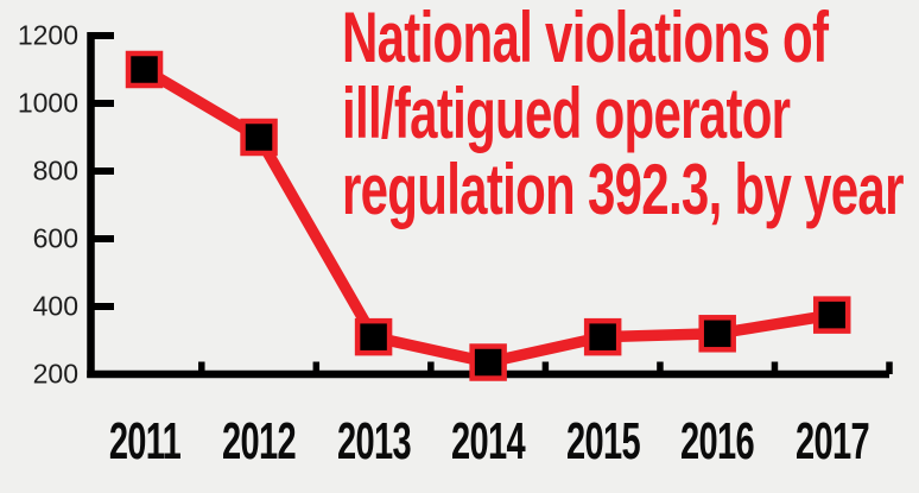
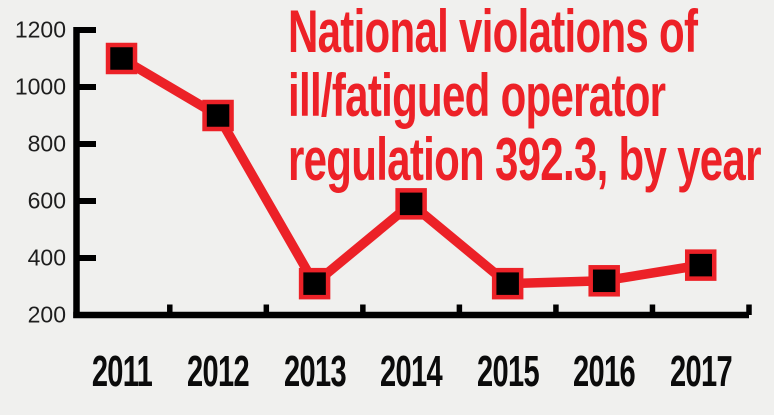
2014: 240 -> 590
